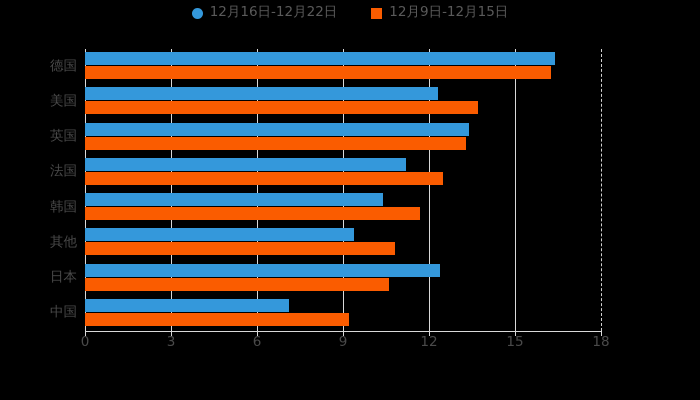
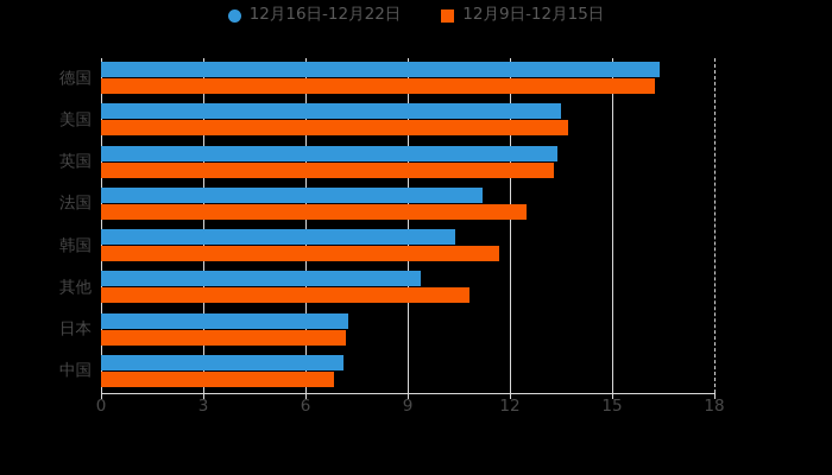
12月16日-12月22日/美国: 12.3 -> 13.5
12月16日-12月22日/日本: 12.4 -> 7.2
12月9日-12月15日/日本: 10.6 -> 7.2
12月9日-12月15日/中国: 9.2 -> 6.8
